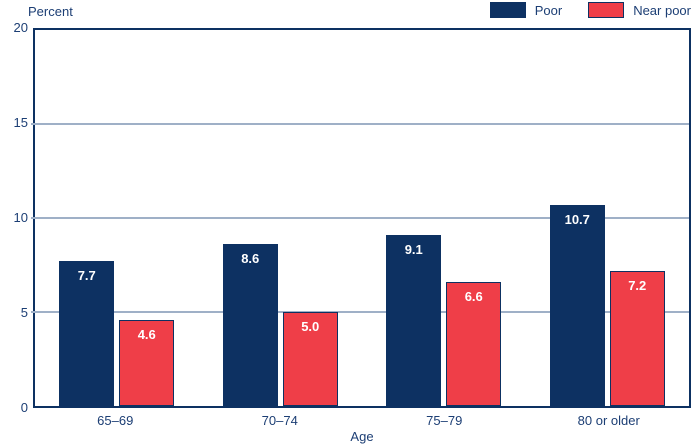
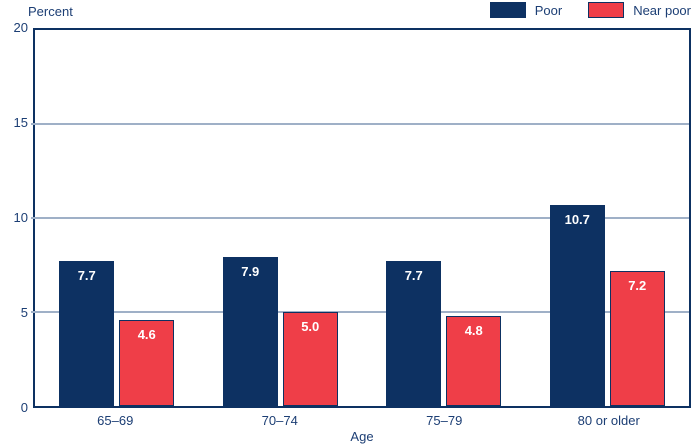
Poor/70–74: 8.6 -> 7.9
Poor/75–79: 9.1 -> 7.7
Near poor/75–79: 6.6 -> 4.8
